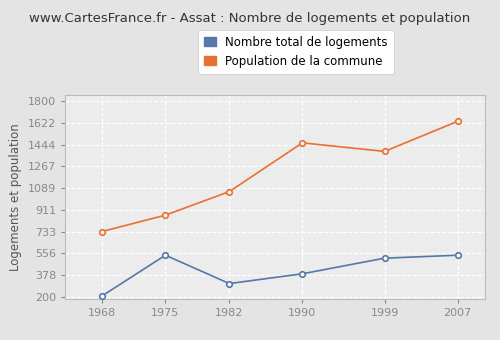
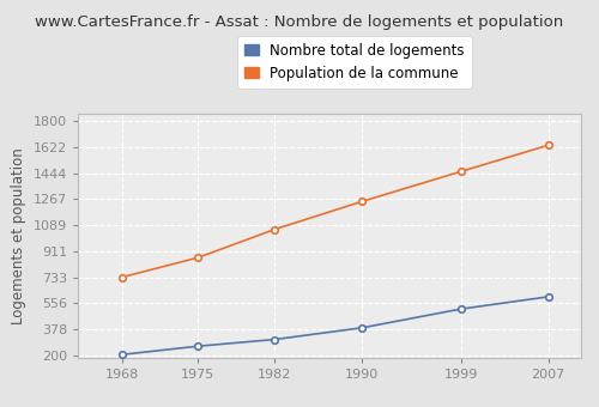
Nombre total de logements/1975: 540 -> 260
Population de la commune/1990: 1460 -> 1250
Population de la commune/1999: 1390 -> 1460
Nombre total de logements/2007: 540 -> 600
